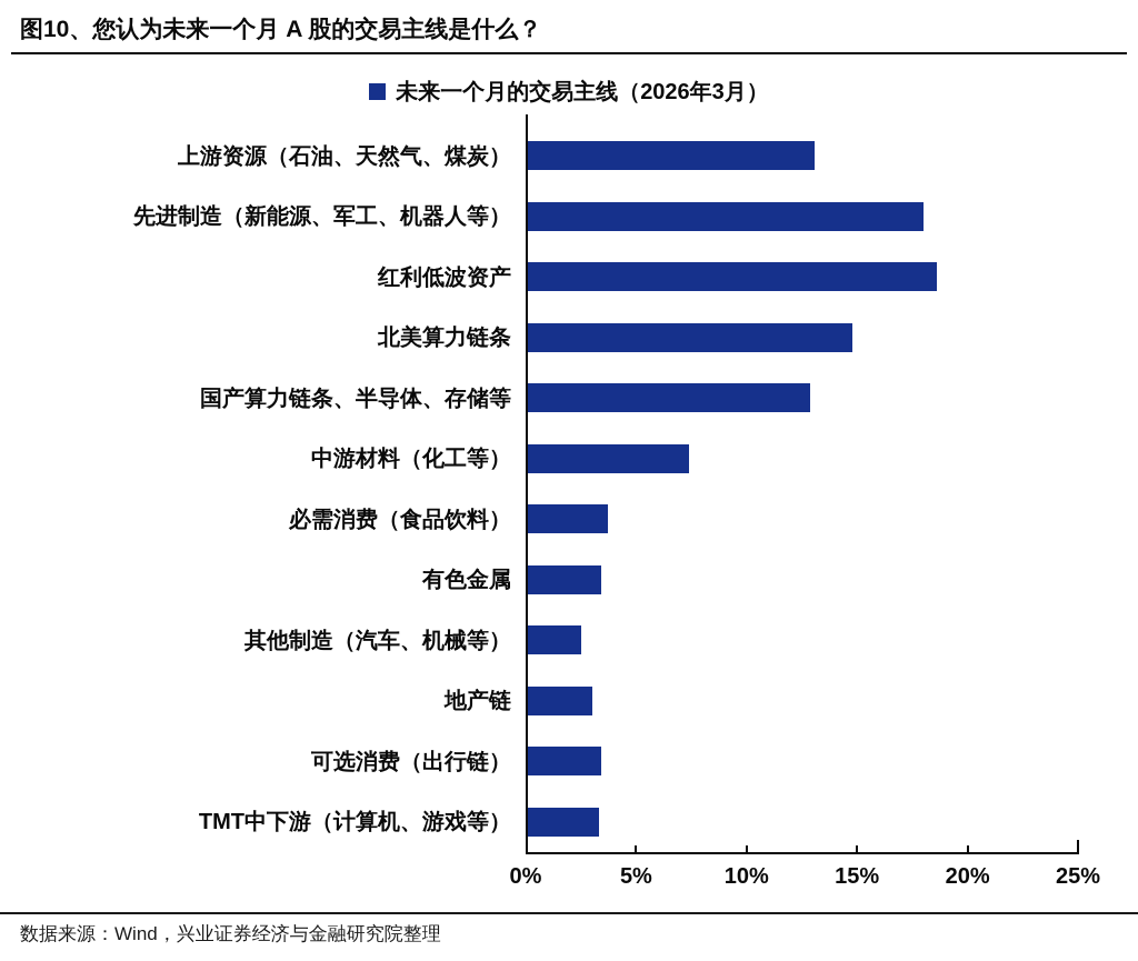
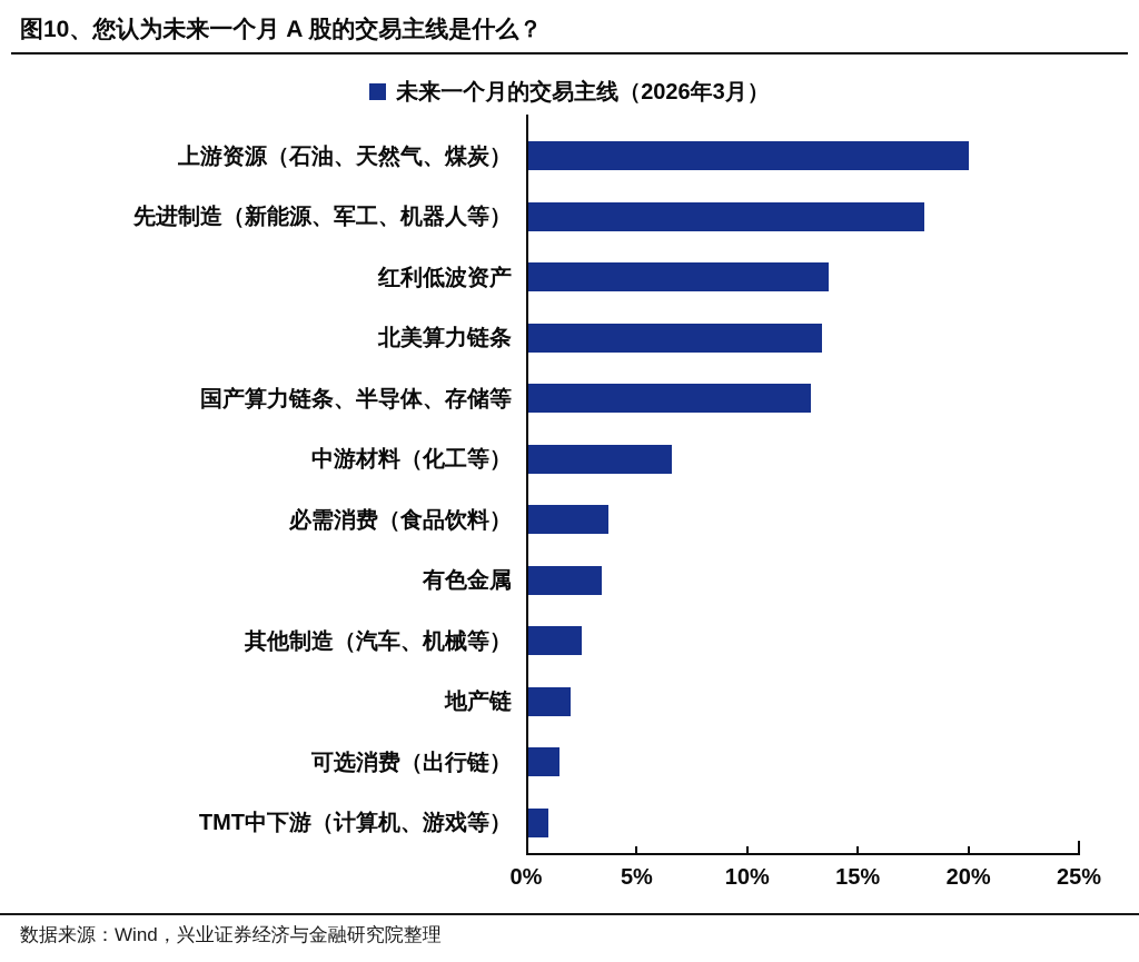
上游资源（石油、天然气、煤炭）: 13.1% -> 20.0%
红利低波资产: 18.6% -> 13.7%
北美算力链条: 14.8% -> 13.4%
中游材料（化工等）: 7.4% -> 6.6%
地产链: 3.0% -> 2.0%
可选消费（出行链）: 3.4% -> 1.5%
TMT中下游（计算机、游戏等）: 3.3% -> 1.0%
